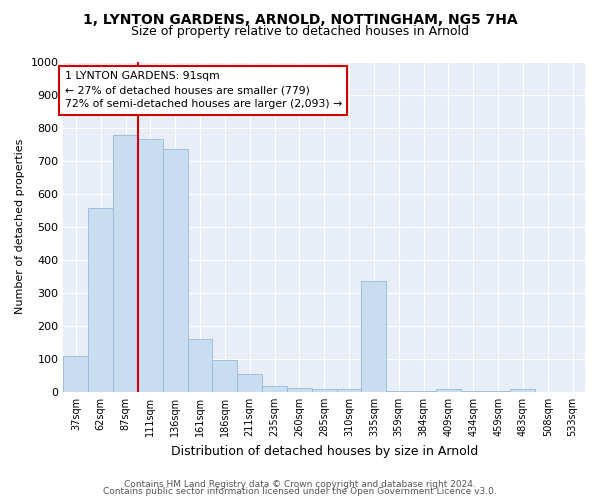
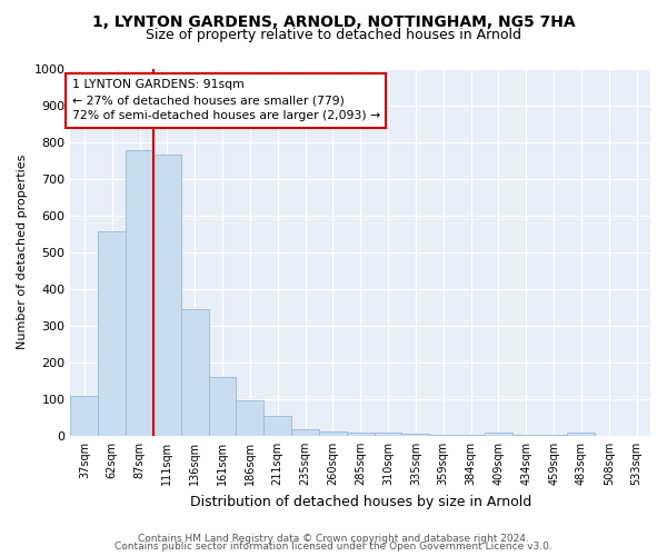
136sqm: 735 -> 345
335sqm: 335 -> 6
